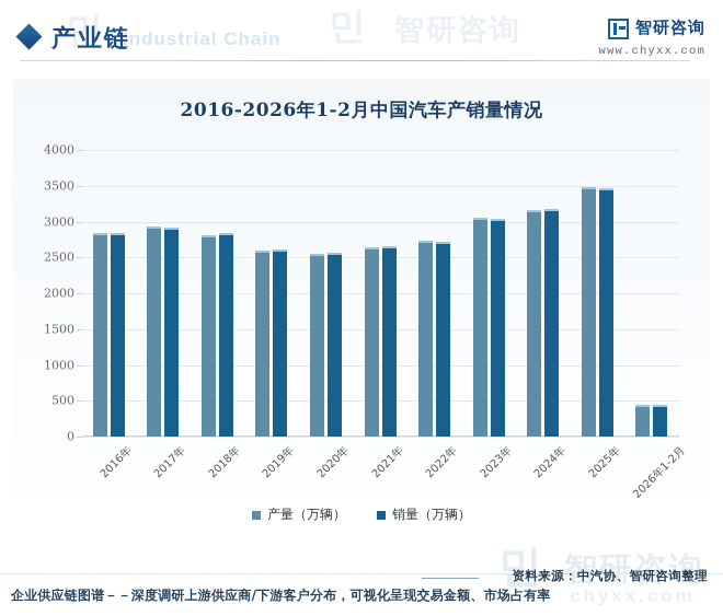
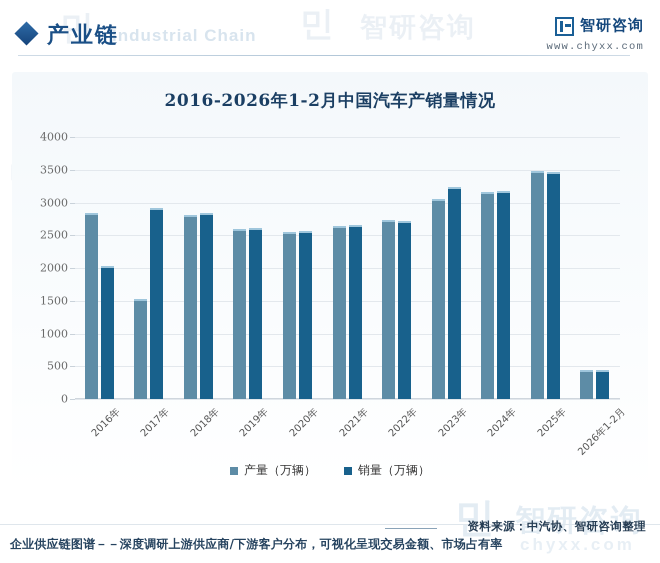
销量（万辆）/2016年: 2800 -> 2000
产量（万辆）/2017年: 2900 -> 1500
销量（万辆）/2023年: 3000 -> 3200
